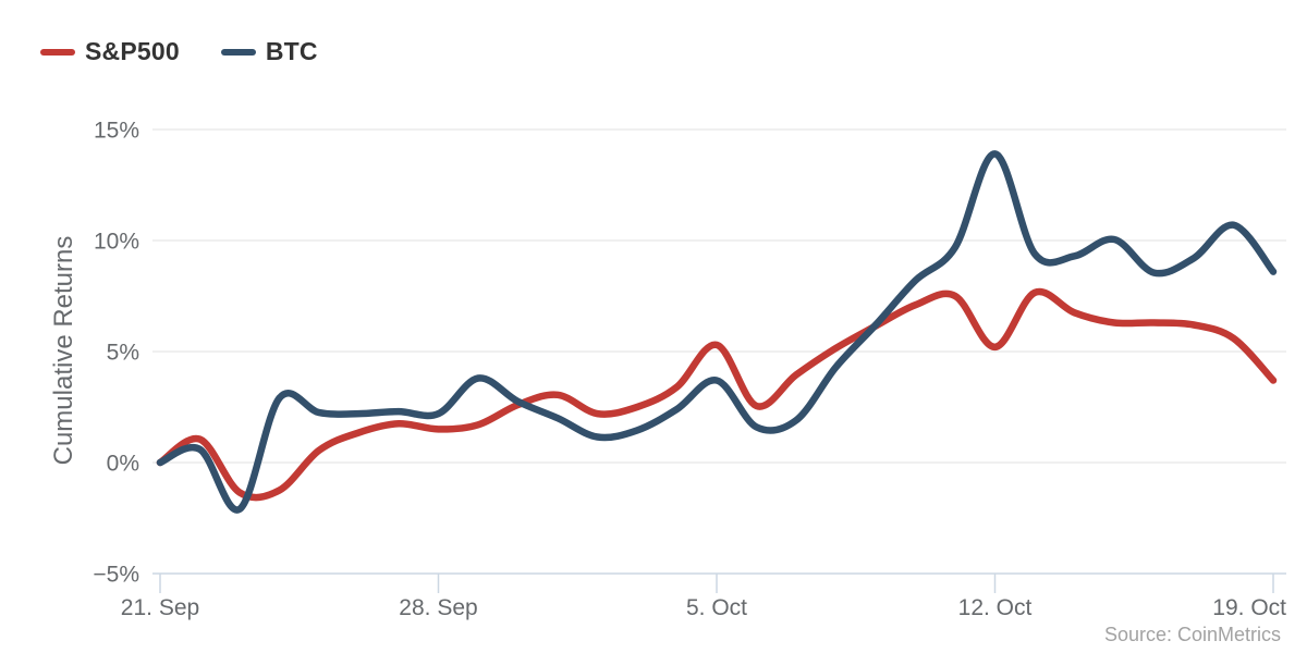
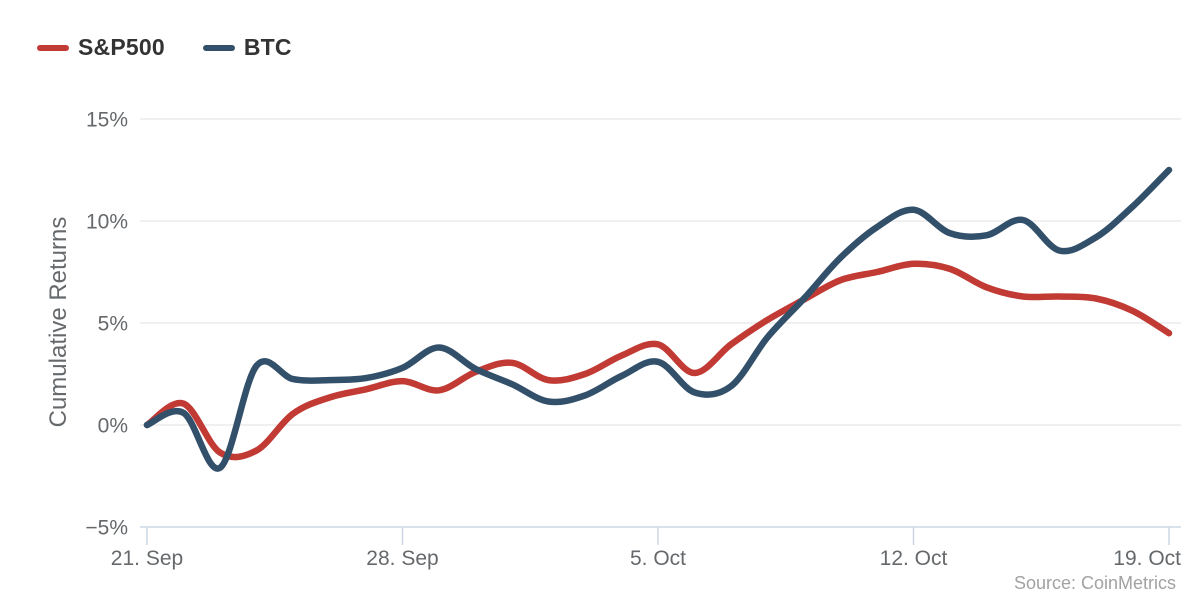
S&P500/28. Sep: 1.5% -> 2.1%
BTC/28. Sep: 2.2% -> 2.8%
S&P500/5. Oct: 5.3% -> 4.0%
BTC/5. Oct: 3.7% -> 3.1%
S&P500/12. Oct: 5.2% -> 7.9%
BTC/12. Oct: 13.9% -> 10.6%
S&P500/19. Oct: 3.7% -> 4.5%
BTC/19. Oct: 8.6% -> 12.5%
